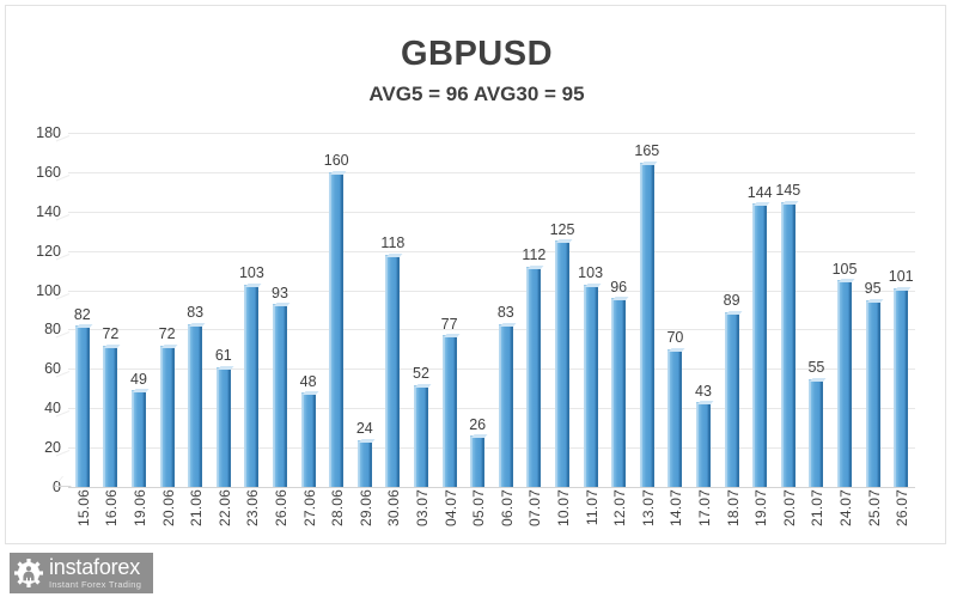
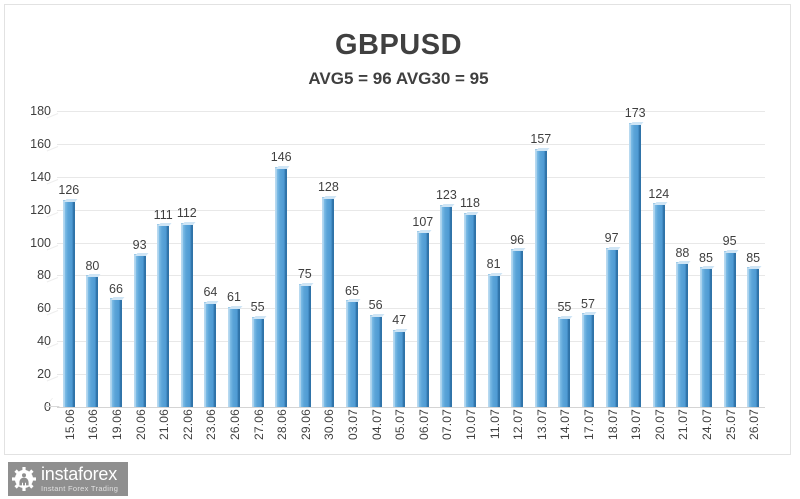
15.06: 82 -> 126
16.06: 72 -> 80
19.06: 49 -> 66
20.06: 72 -> 93
21.06: 83 -> 111
22.06: 61 -> 112
23.06: 103 -> 64
26.06: 93 -> 61
27.06: 48 -> 55
28.06: 160 -> 146
29.06: 24 -> 75
30.06: 118 -> 128
03.07: 52 -> 65
04.07: 77 -> 56
05.07: 26 -> 47
06.07: 83 -> 107
07.07: 112 -> 123
10.07: 125 -> 118
11.07: 103 -> 81
13.07: 165 -> 157
14.07: 70 -> 55
17.07: 43 -> 57
18.07: 89 -> 97
19.07: 144 -> 173
20.07: 145 -> 124
21.07: 55 -> 88
24.07: 105 -> 85
26.07: 101 -> 85
